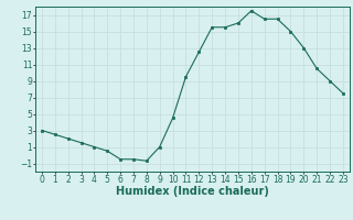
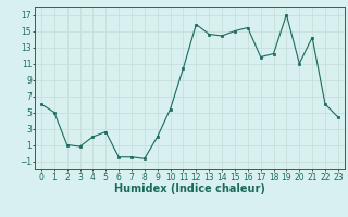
0: 3.0 -> 6.0
1: 2.5 -> 5.0
2: 2.0 -> 1.0
3: 1.5 -> 0.8
4: 1.0 -> 2.0
5: 0.5 -> 2.6
9: 1.0 -> 2.0
10: 4.5 -> 5.4
11: 9.5 -> 10.4
12: 12.5 -> 15.8
13: 15.5 -> 14.6
14: 15.5 -> 14.4
15: 16.0 -> 15.0
16: 17.5 -> 15.4
17: 16.5 -> 11.8
18: 16.5 -> 12.2
19: 15.0 -> 17.0
20: 13.0 -> 11.0
21: 10.5 -> 14.2
22: 9.0 -> 6.0
23: 7.5 -> 4.4
